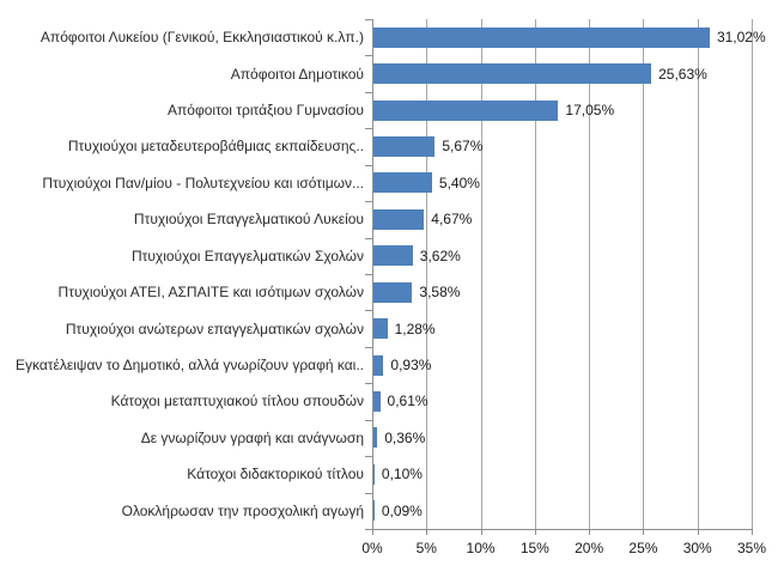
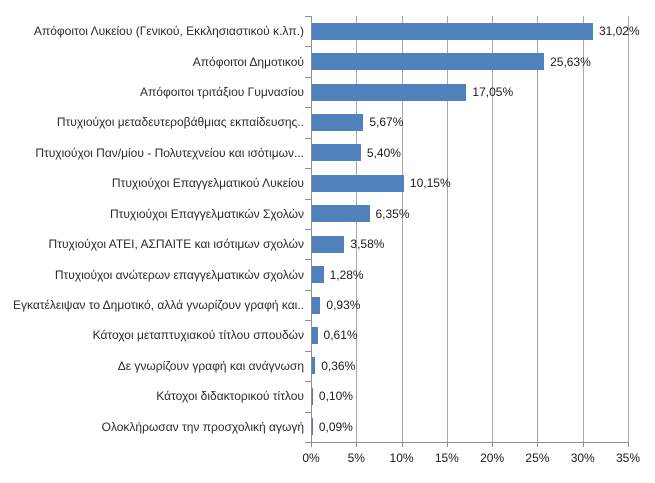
Πτυχιούχοι Επαγγελματικού Λυκείου: 4,67% -> 10,15%
Πτυχιούχοι Επαγγελματικών Σχολών: 3,62% -> 6,35%
